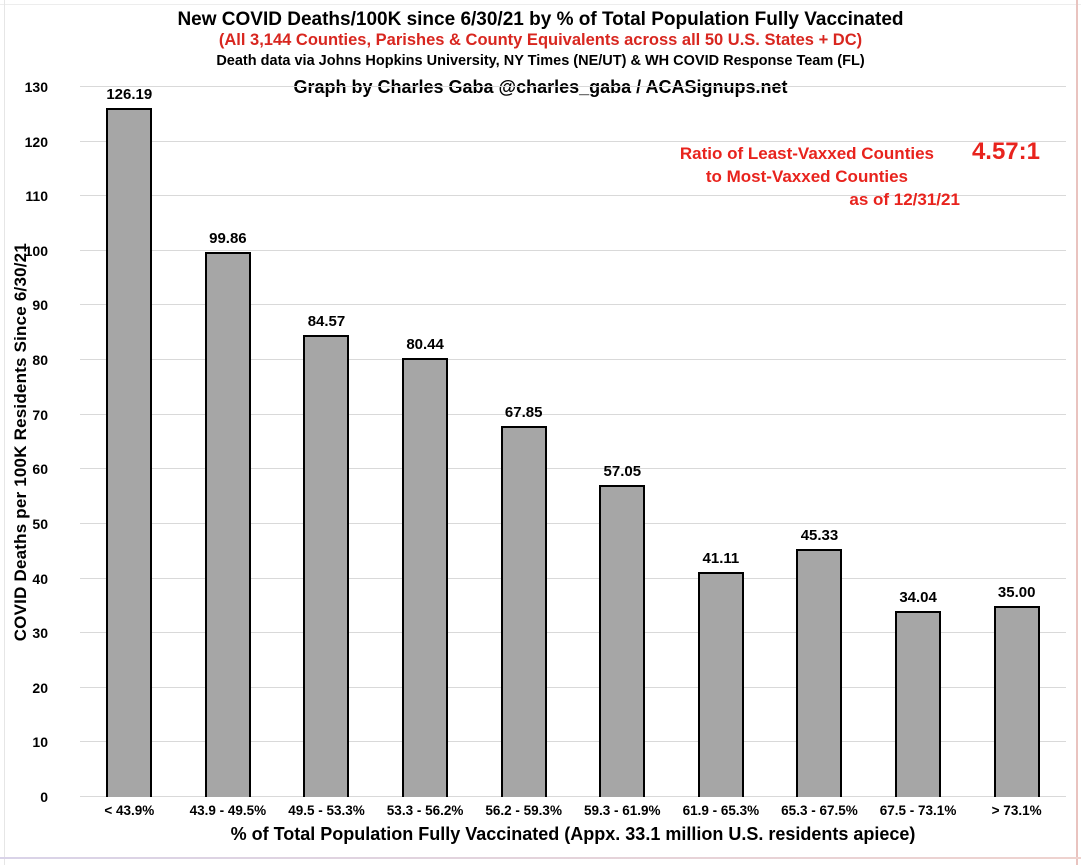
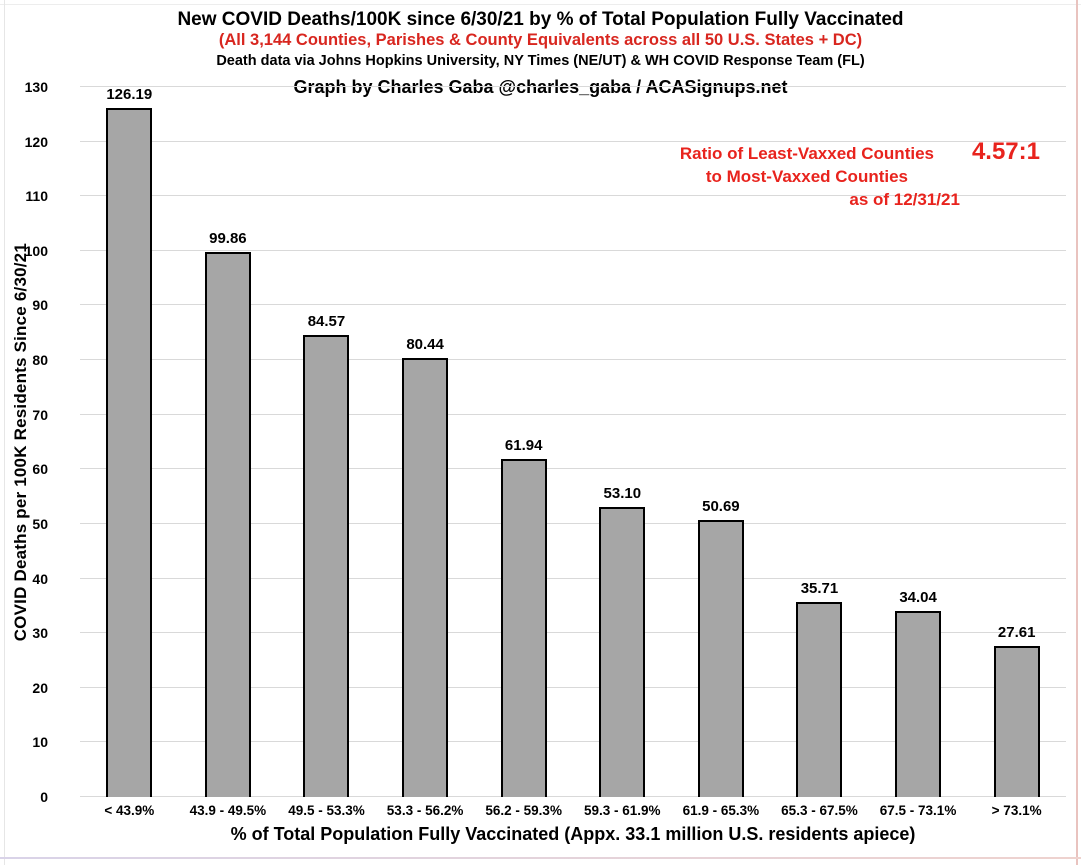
56.2 - 59.3%: 67.85 -> 61.94
59.3 - 61.9%: 57.05 -> 53.10
61.9 - 65.3%: 41.11 -> 50.69
65.3 - 67.5%: 45.33 -> 35.71
> 73.1%: 35.00 -> 27.61
